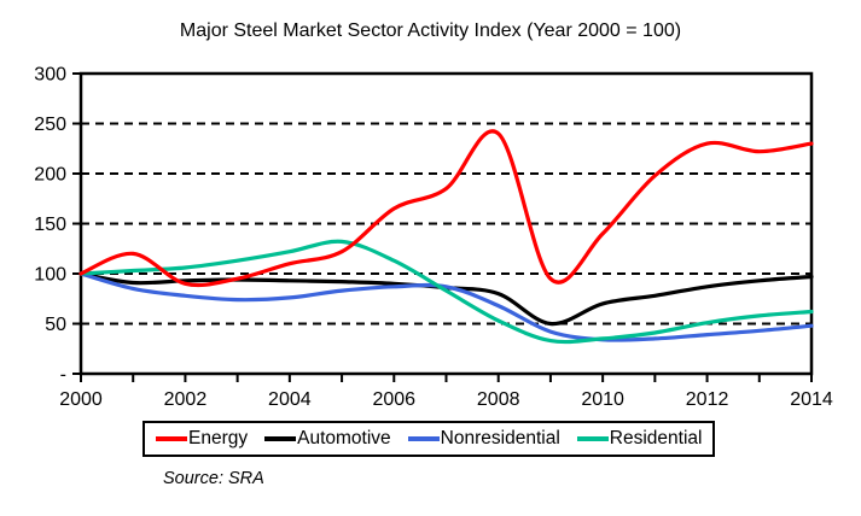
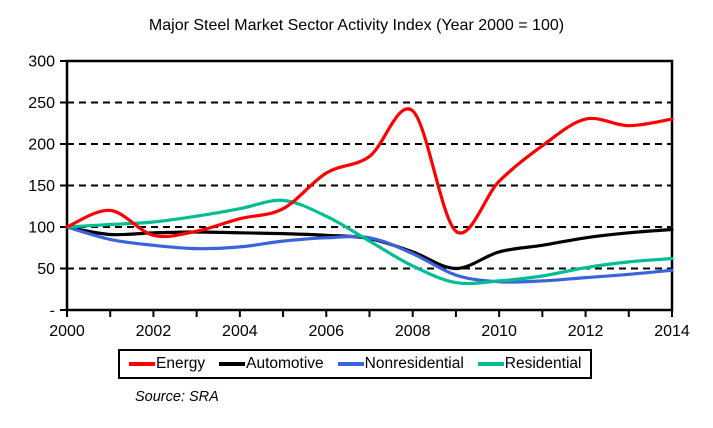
Automotive/2008: 80 -> 70
Energy/2010: 140 -> 160
